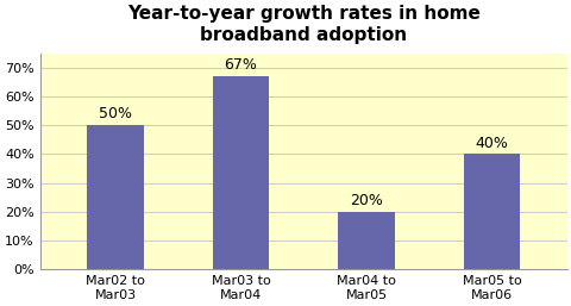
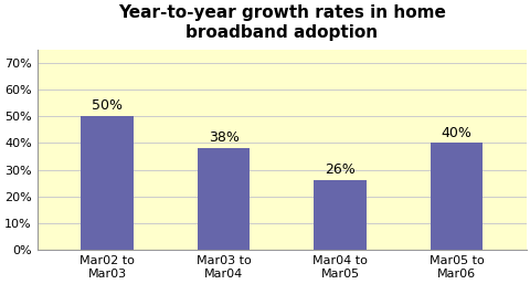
Mar03 to Mar04: 67% -> 38%
Mar04 to Mar05: 20% -> 26%
